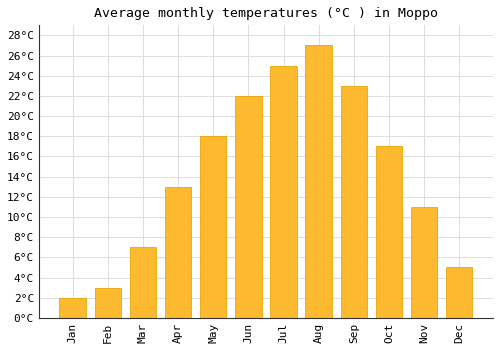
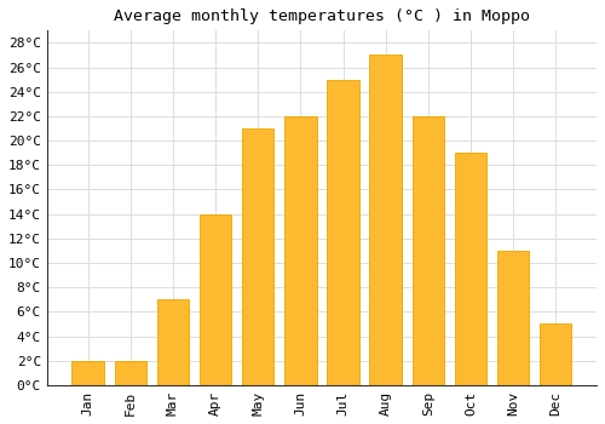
Feb: 3°C -> 2°C
Apr: 13°C -> 14°C
May: 18°C -> 21°C
Sep: 23°C -> 22°C
Oct: 17°C -> 19°C
